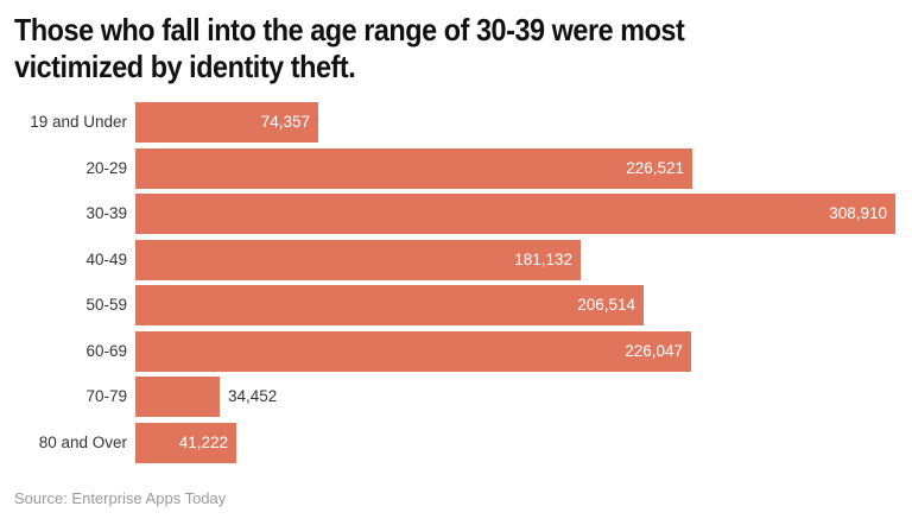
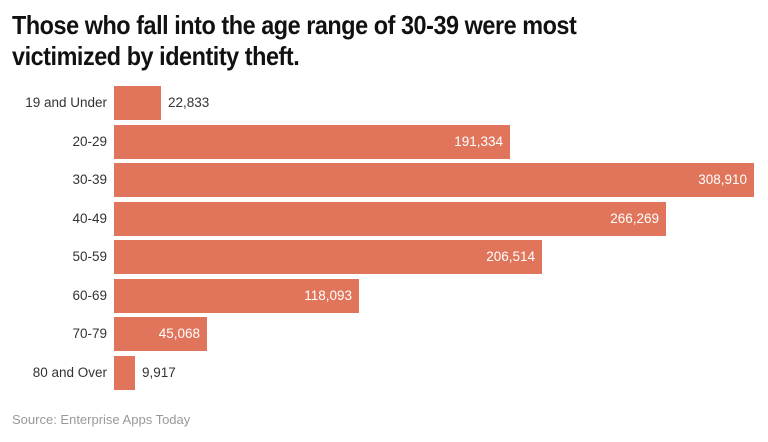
19 and Under: 74,357 -> 22,833
20-29: 226,521 -> 191,334
40-49: 181,132 -> 266,269
60-69: 226,047 -> 118,093
70-79: 34,452 -> 45,068
80 and Over: 41,222 -> 9,917
